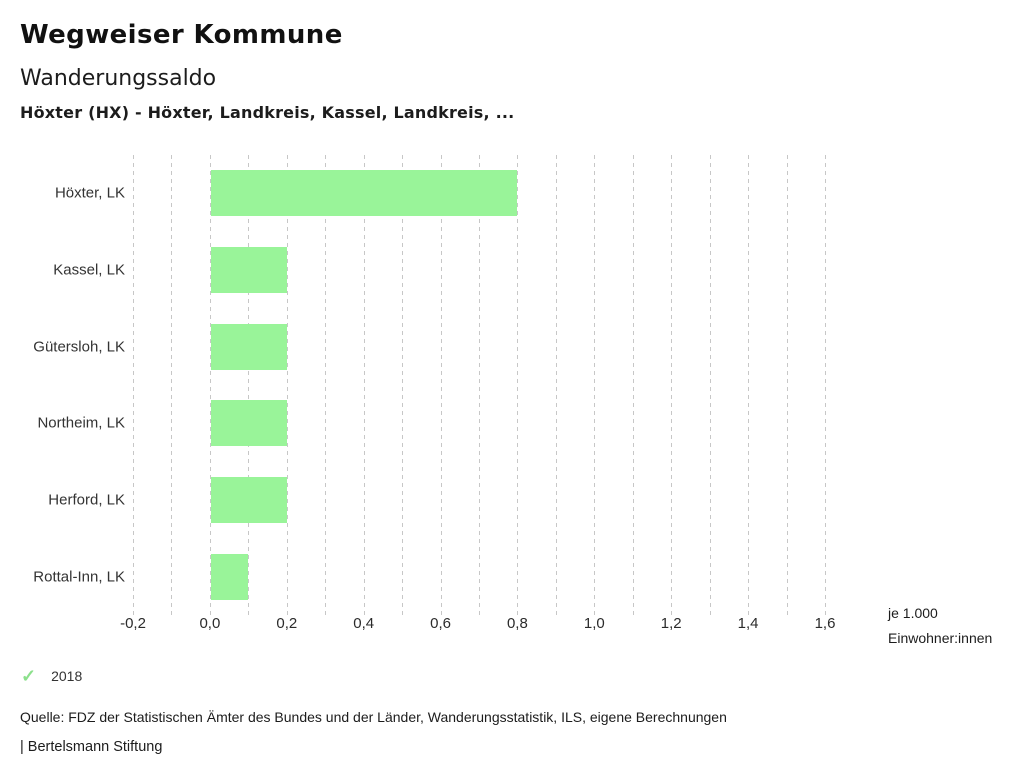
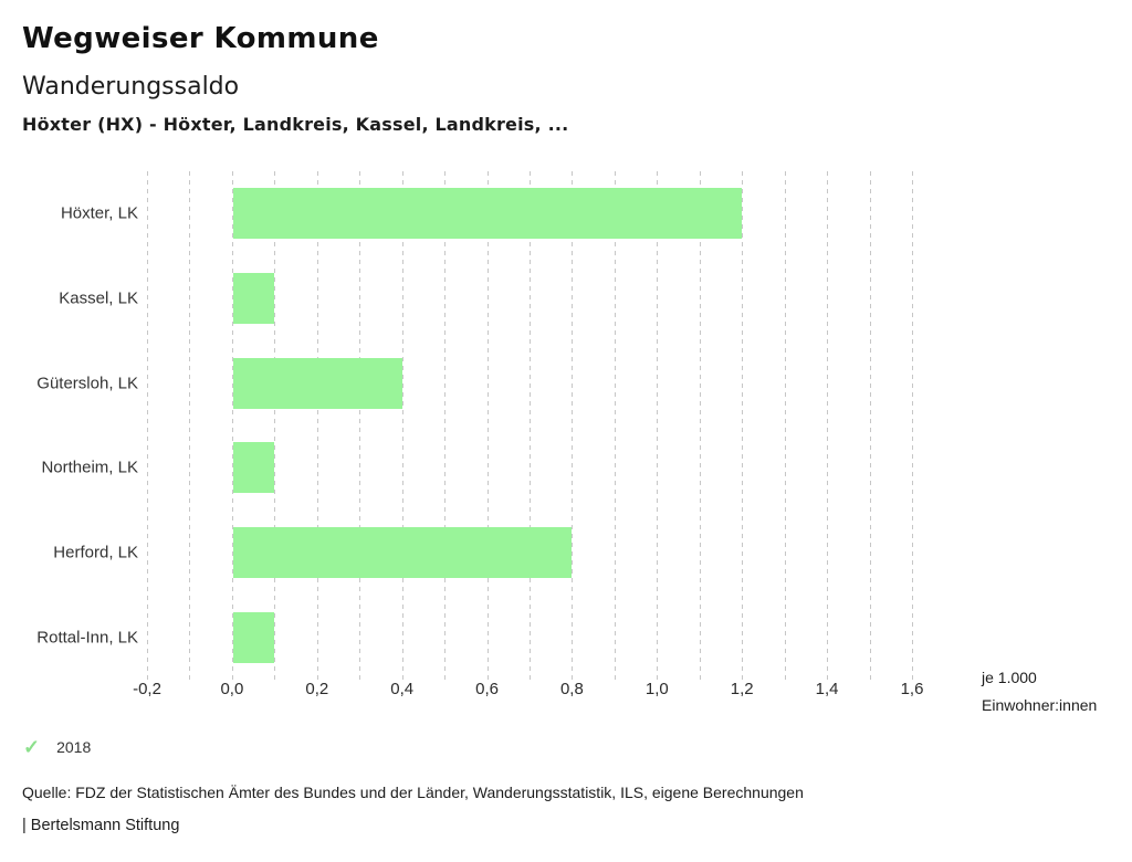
Höxter, LK: 0,8 -> 1,2
Kassel, LK: 0,2 -> 0,1
Gütersloh, LK: 0,2 -> 0,4
Northeim, LK: 0,2 -> 0,1
Herford, LK: 0,2 -> 0,8
